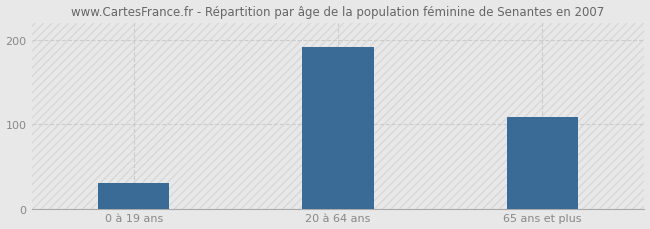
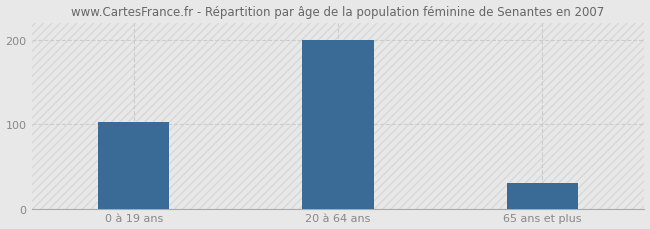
0 à 19 ans: 30 -> 102
20 à 64 ans: 192 -> 200
65 ans et plus: 108 -> 30
